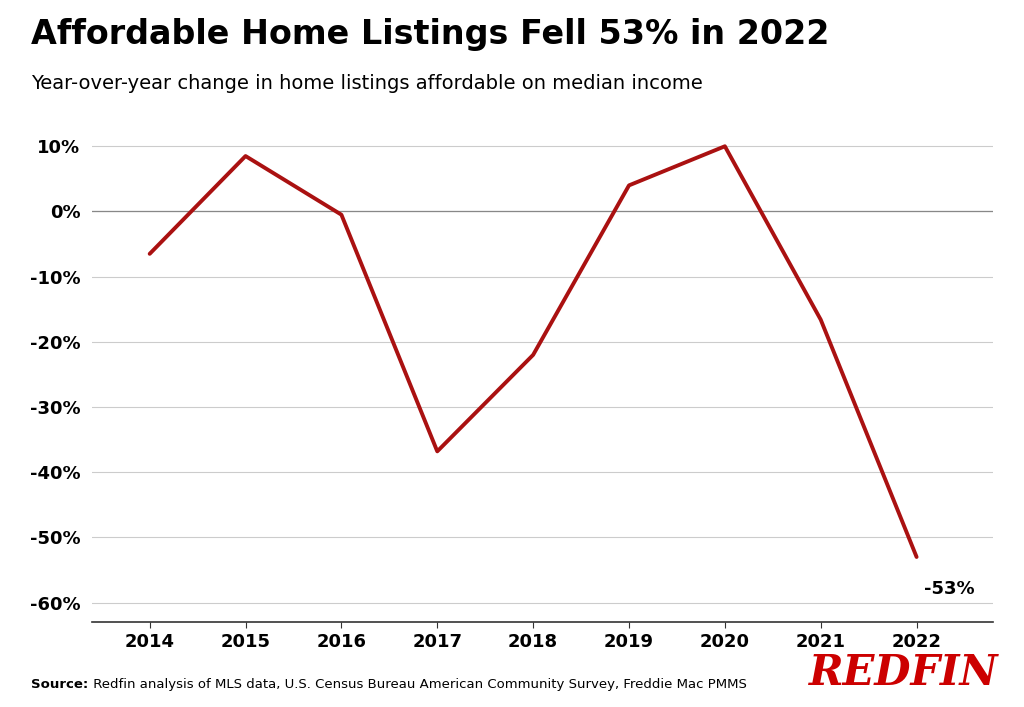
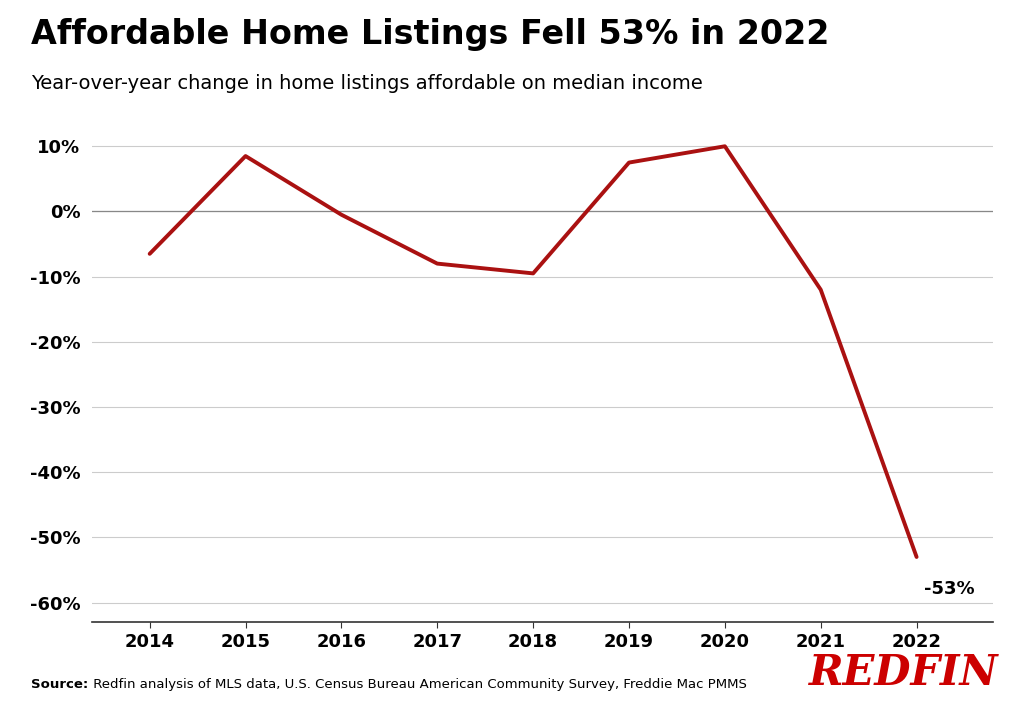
2017: -36.8% -> -8.0%
2018: -22.0% -> -9.5%
2019: 4.0% -> 7.5%
2021: -16.6% -> -12.0%
